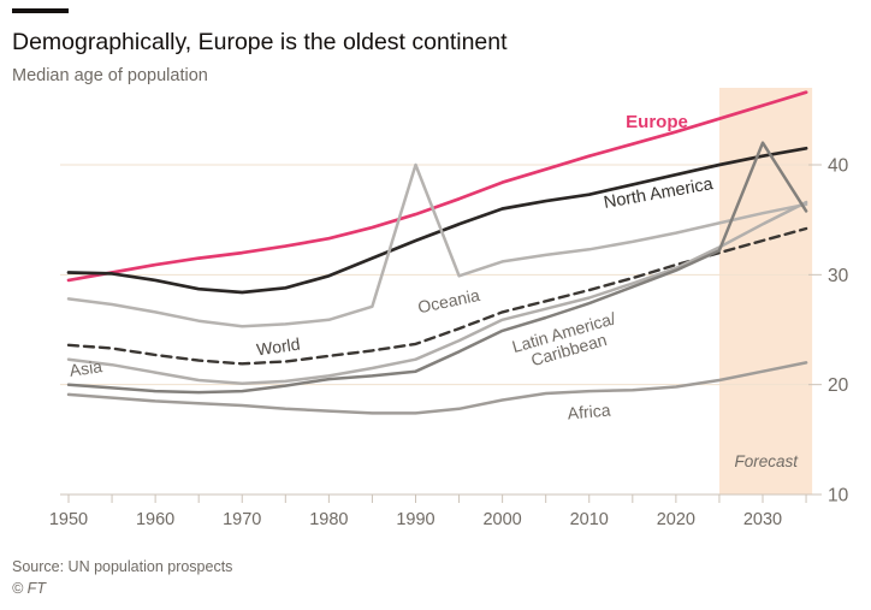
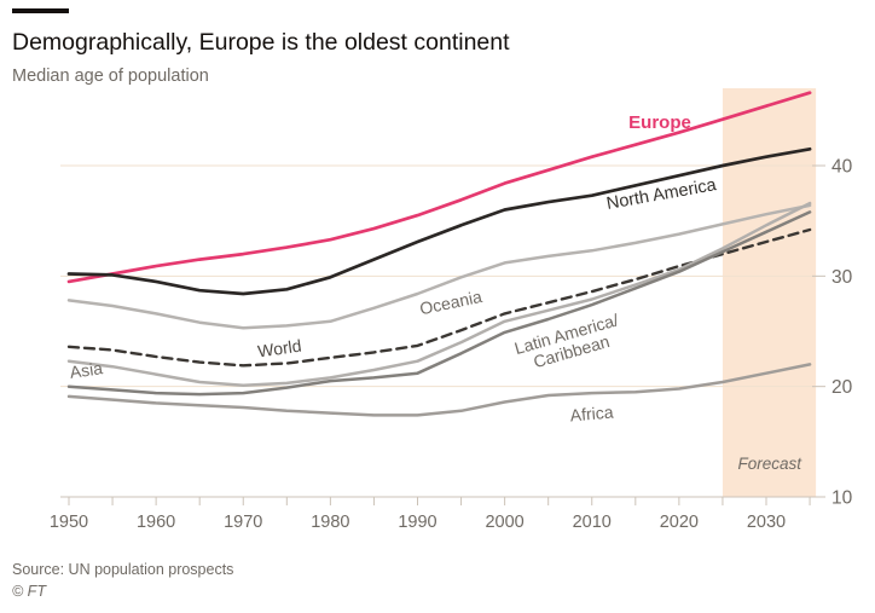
Oceania/1990: 40 -> 28
Latin America/ Caribbean/2030: 42 -> 34
